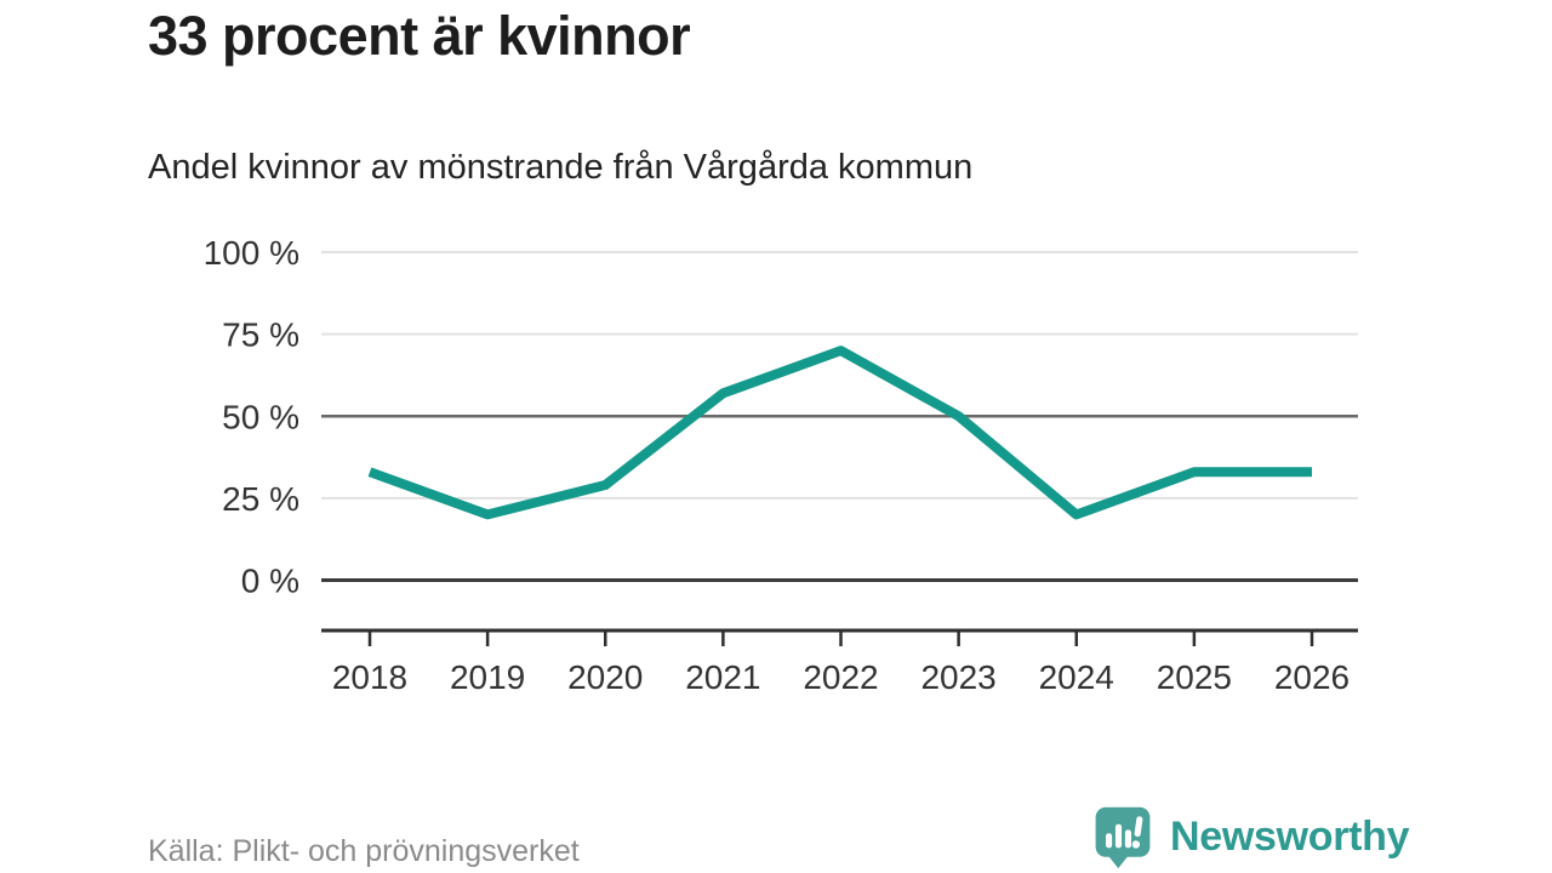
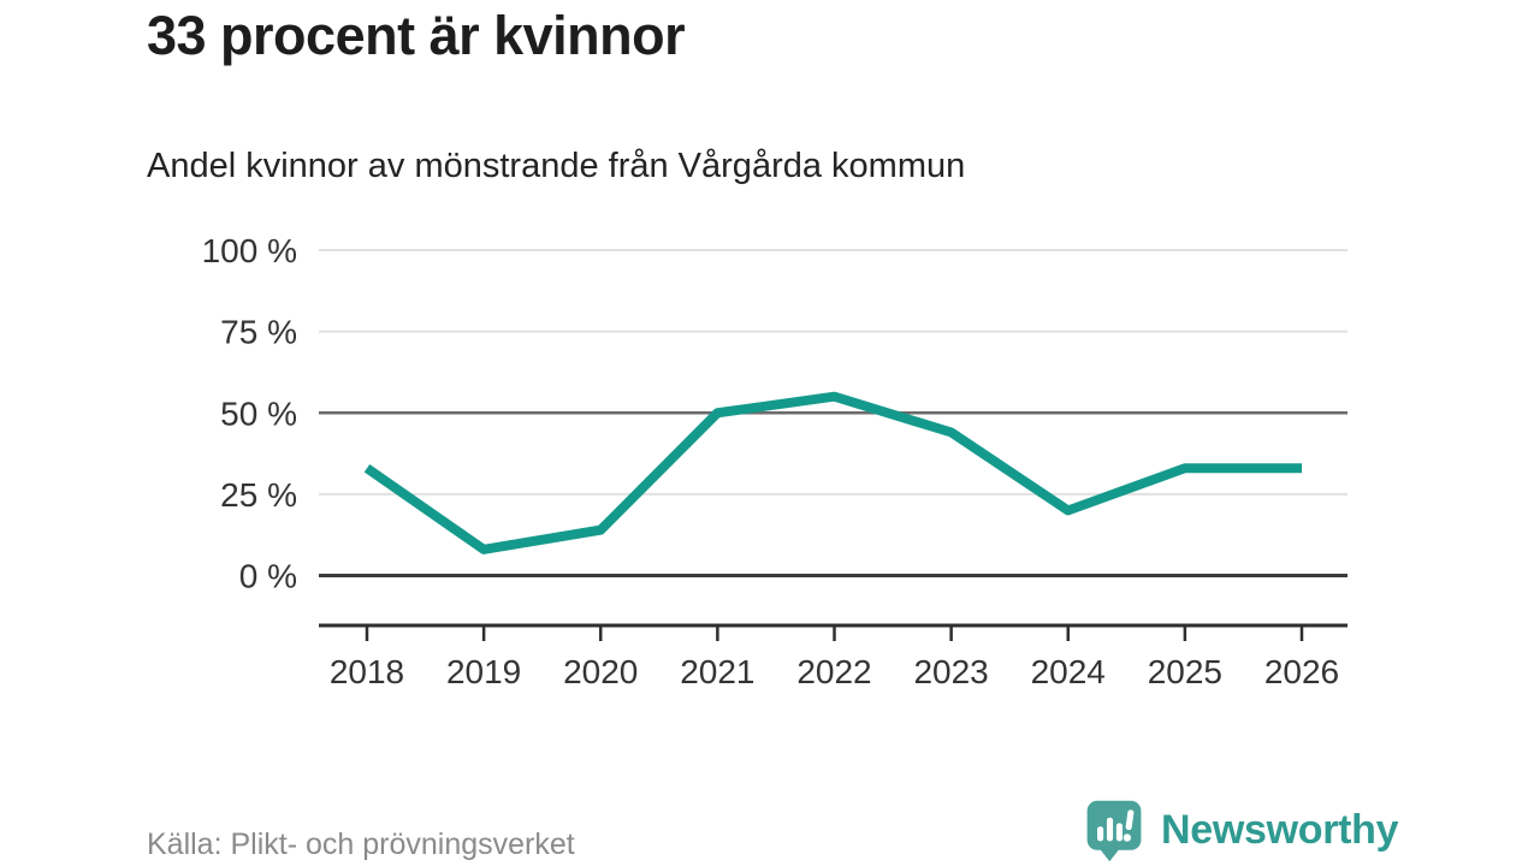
2019: 20% -> 8%
2020: 29% -> 14%
2021: 57% -> 50%
2022: 70% -> 55%
2023: 50% -> 44%
